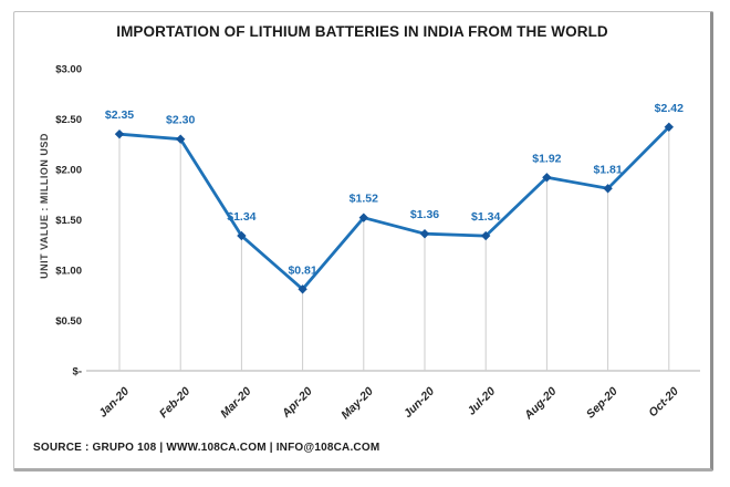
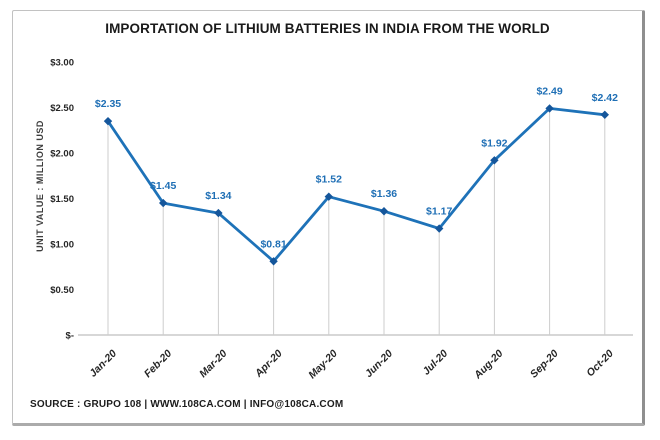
Feb-20: $2.30 -> $1.45
Jul-20: $1.34 -> $1.17
Sep-20: $1.81 -> $2.49
